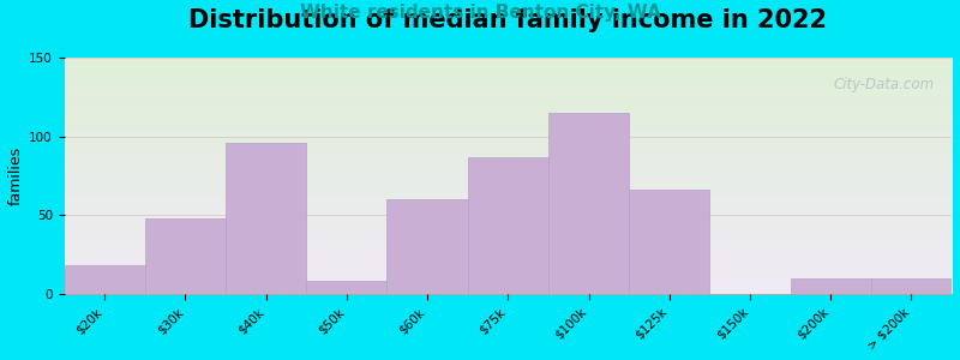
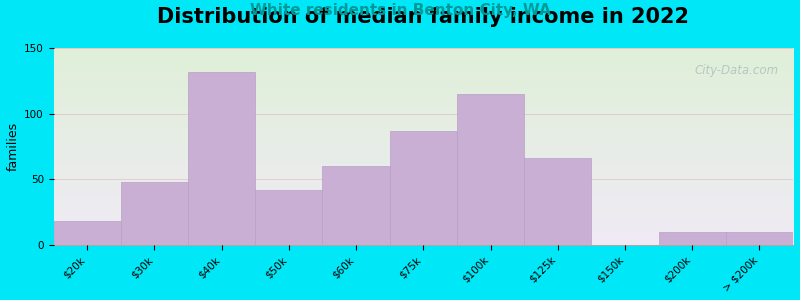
$40k: 96 -> 132
$50k: 8 -> 42
